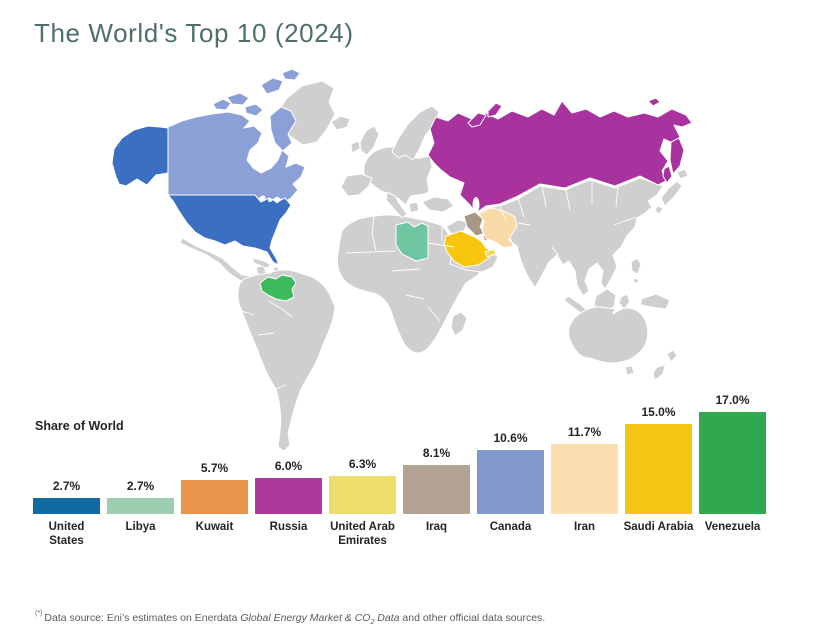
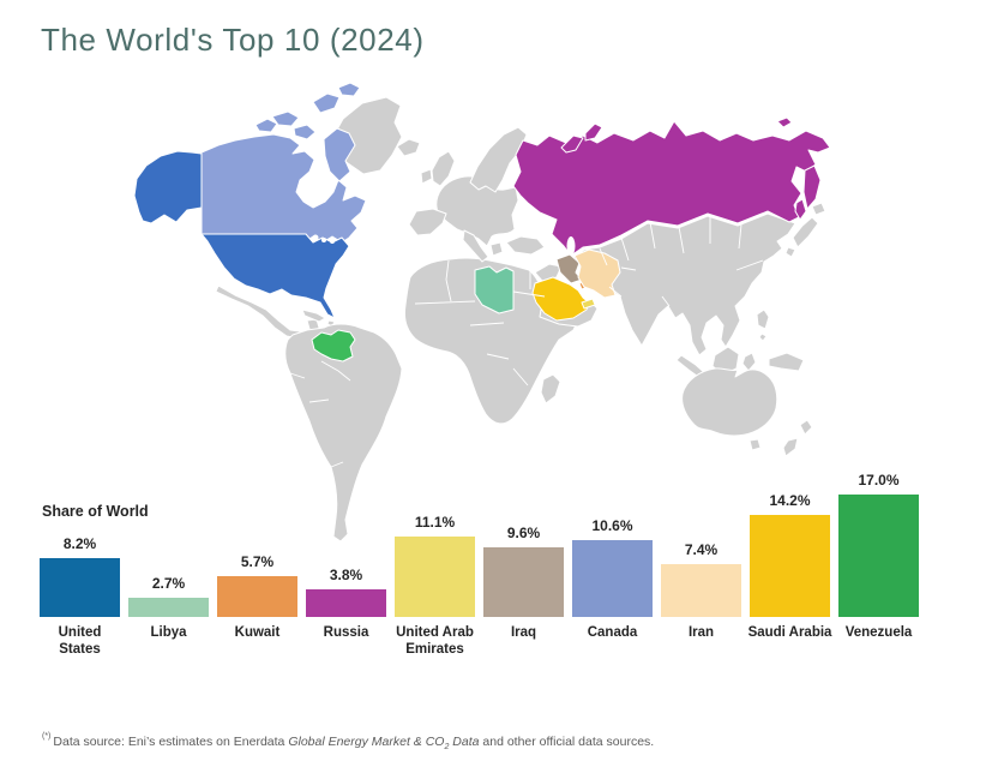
United States: 2.7% -> 8.2%
Russia: 6.0% -> 3.8%
United Arab Emirates: 6.3% -> 11.1%
Iraq: 8.1% -> 9.6%
Iran: 11.7% -> 7.4%
Saudi Arabia: 15.0% -> 14.2%
